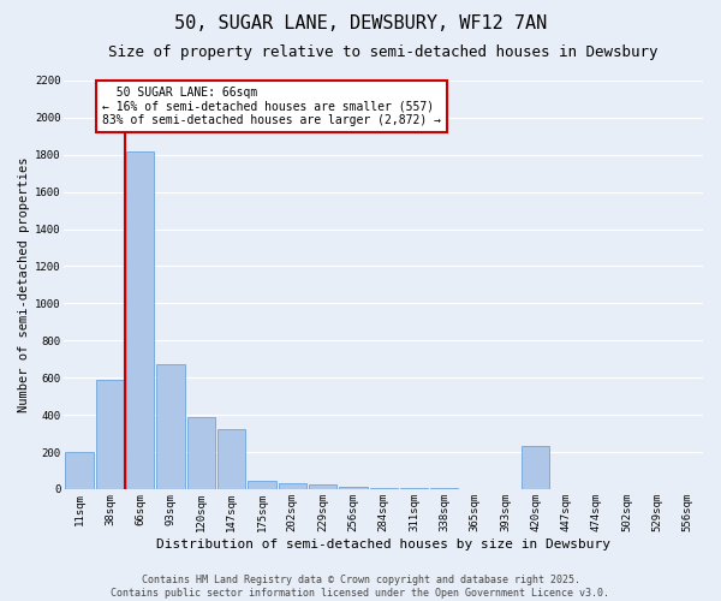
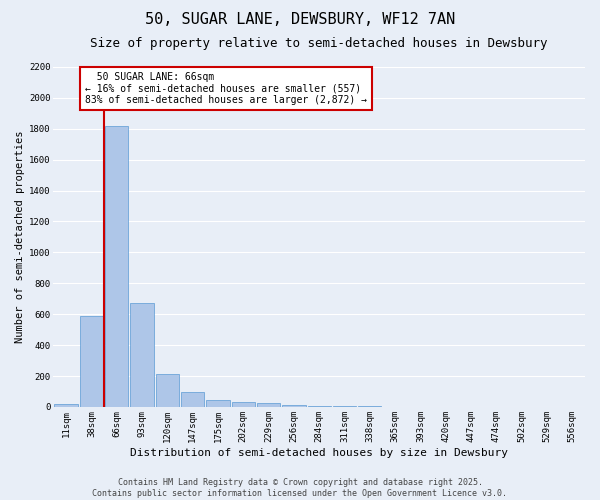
11sqm: 200 -> 20
120sqm: 390 -> 210
147sqm: 320 -> 100
420sqm: 230 -> 0
